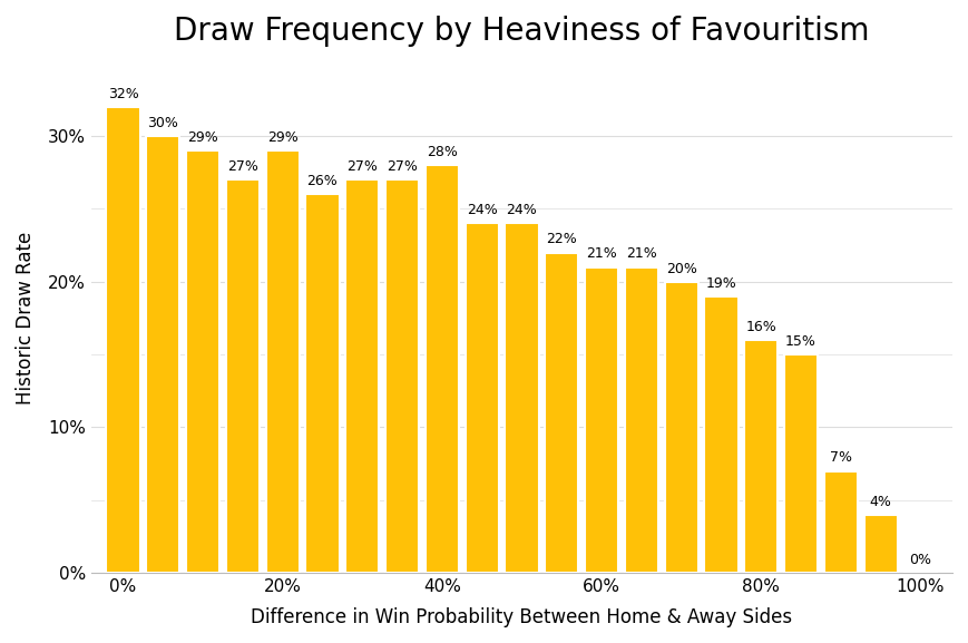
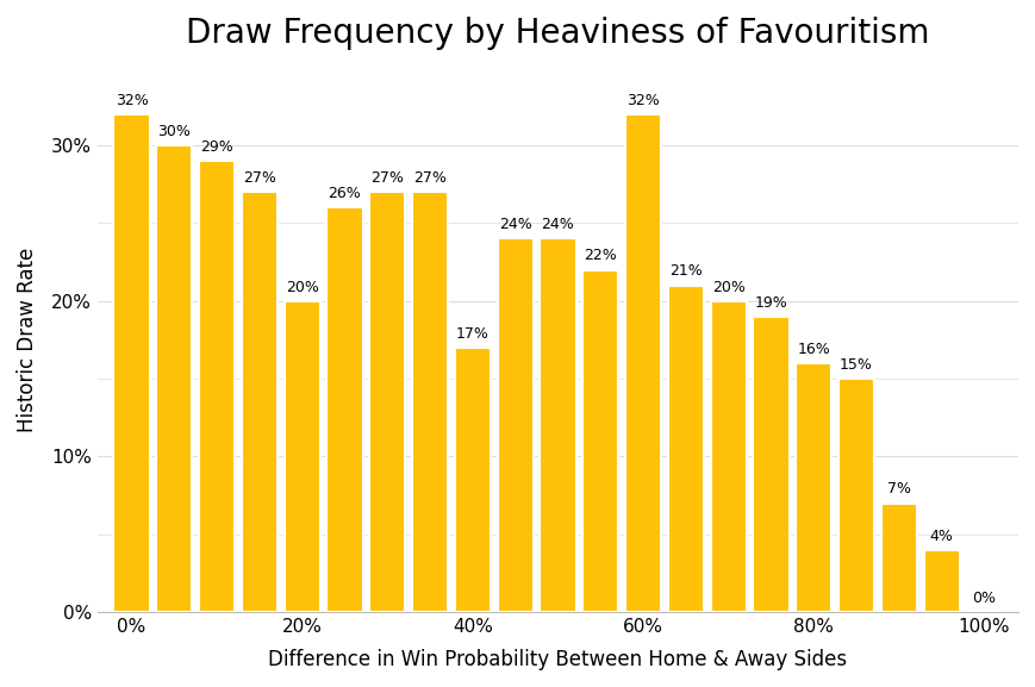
20%: 29% -> 20%
40%: 28% -> 17%
60%: 21% -> 32%
